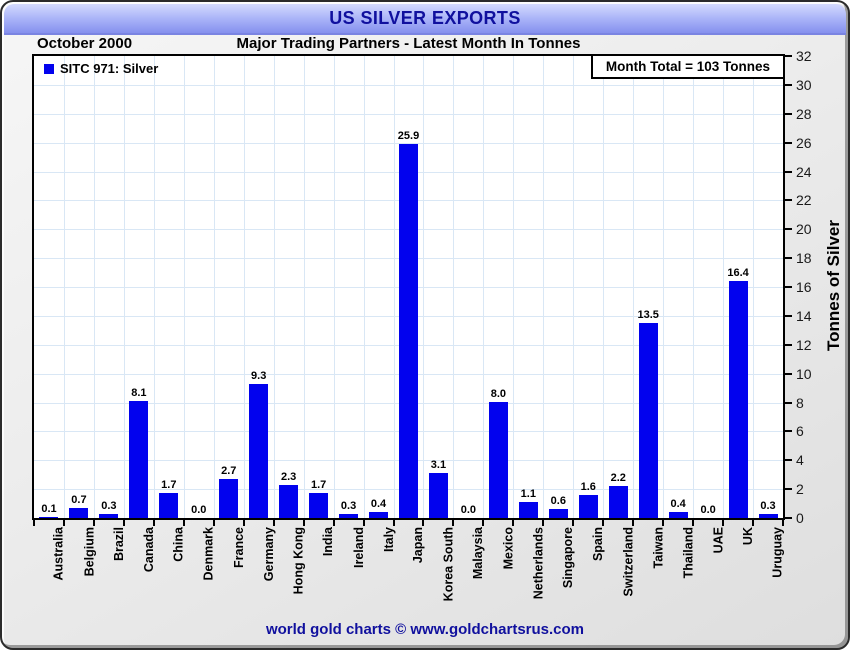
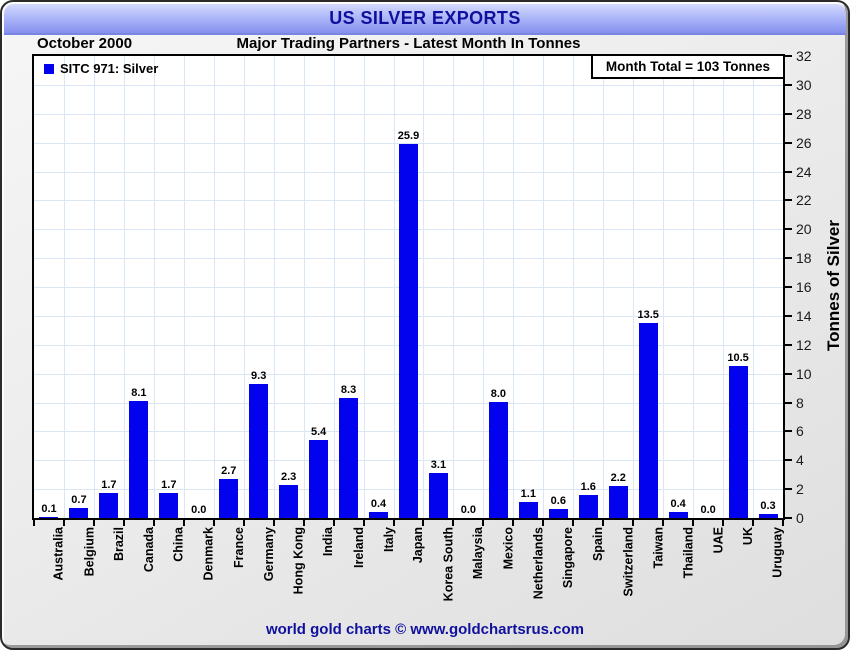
Brazil: 0.3 -> 1.7
India: 1.7 -> 5.4
Ireland: 0.3 -> 8.3
UK: 16.4 -> 10.5
